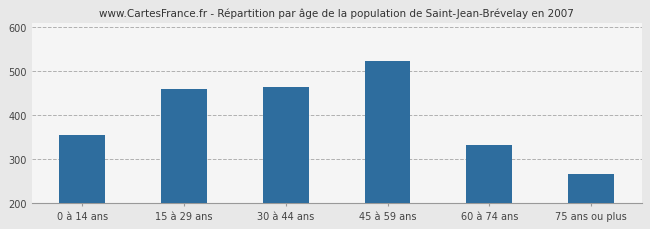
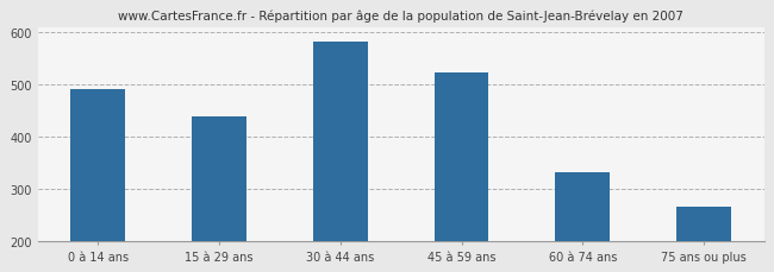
0 à 14 ans: 355 -> 492
15 à 29 ans: 460 -> 438
30 à 44 ans: 465 -> 583
